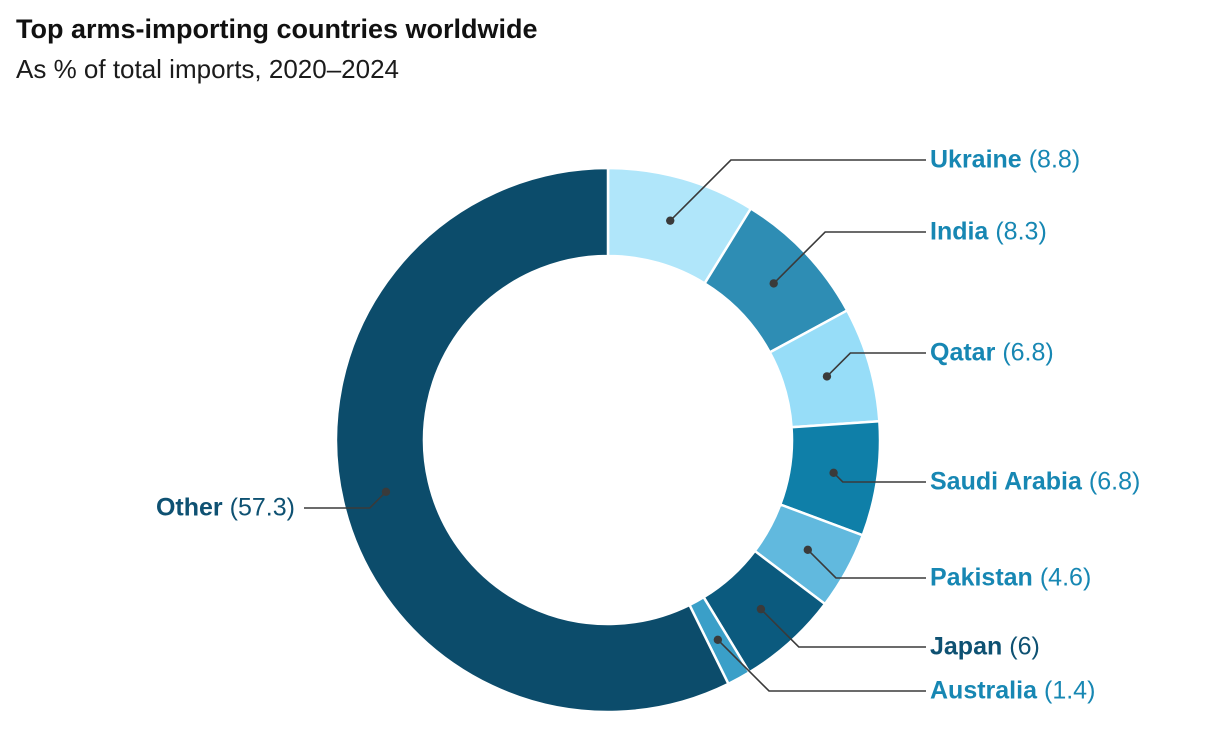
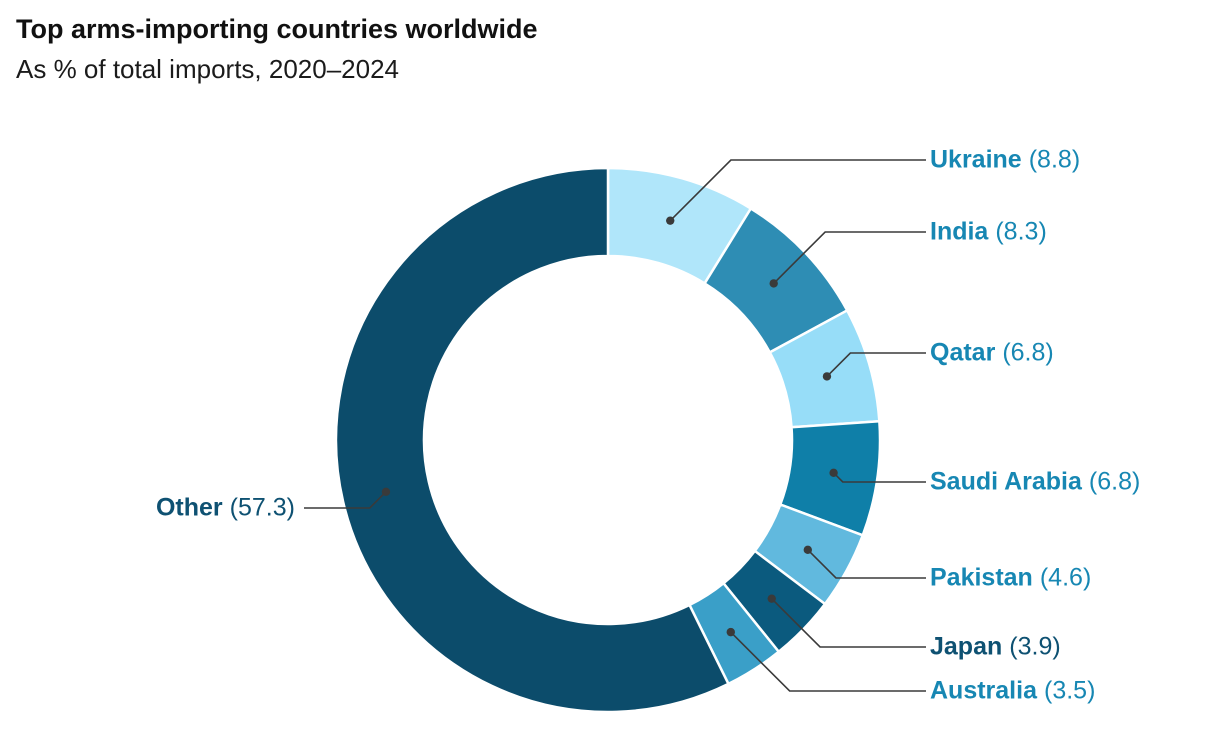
Japan: 6 -> 3.9
Australia: 1.4 -> 3.5
